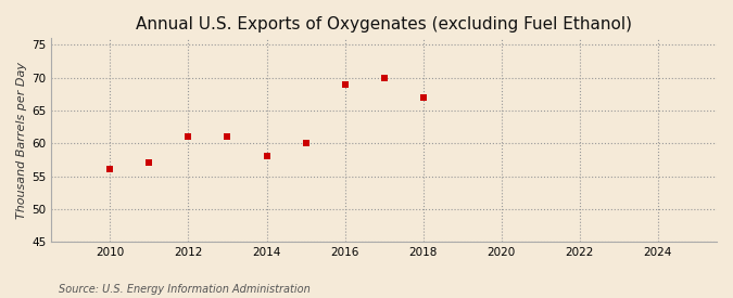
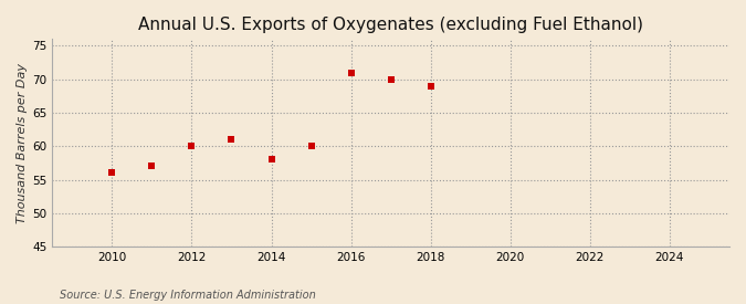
2012: 61 -> 60
2016: 69 -> 71
2018: 67 -> 69
